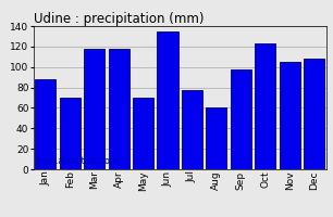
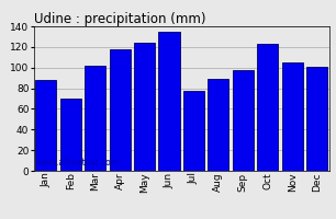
Mar: 118 -> 102
May: 70 -> 124
Aug: 60 -> 89
Dec: 108 -> 101
